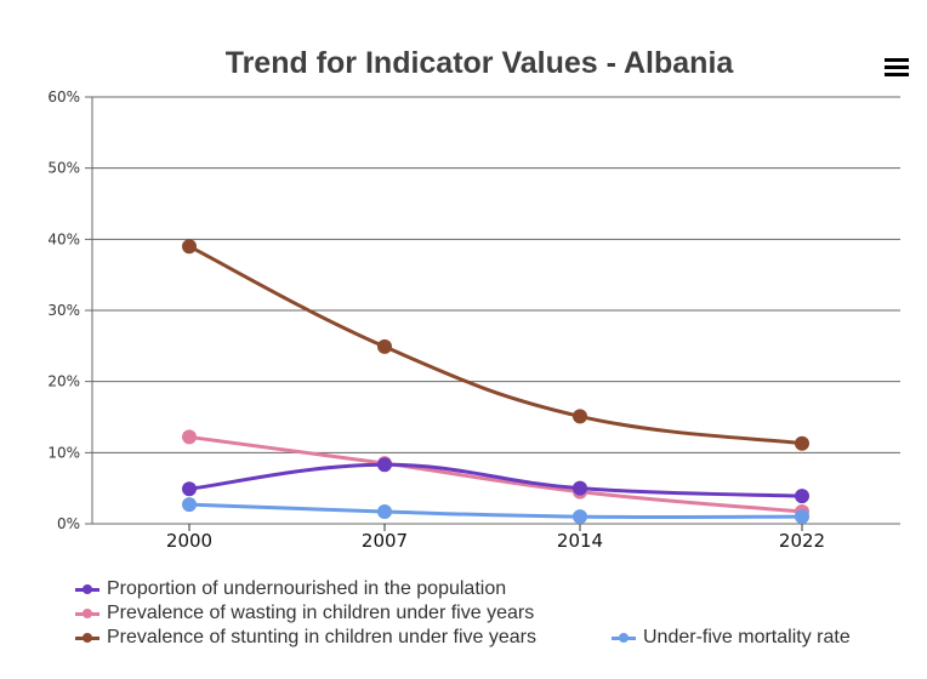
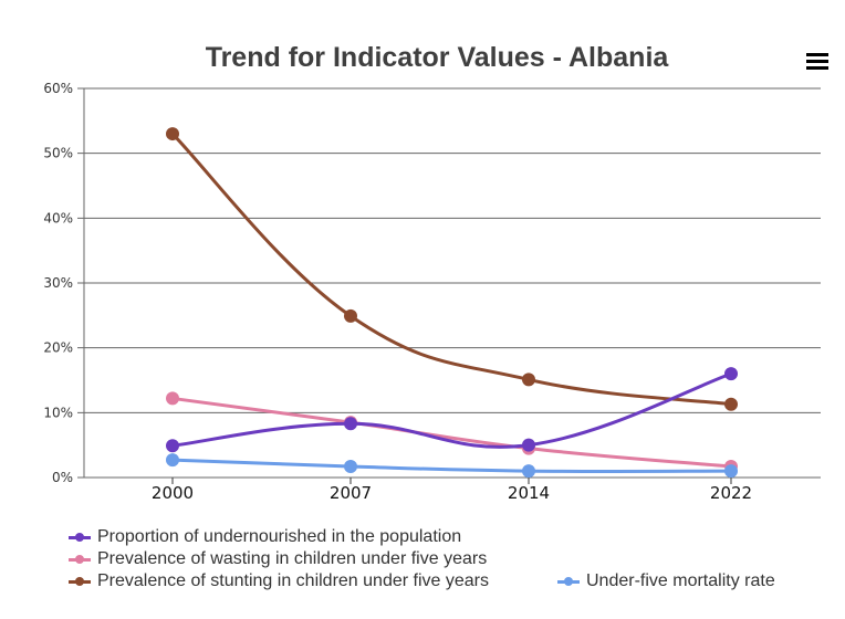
Prevalence of stunting in children under five years/2000: 39% -> 53%
Proportion of undernourished in the population/2022: 4% -> 16%
